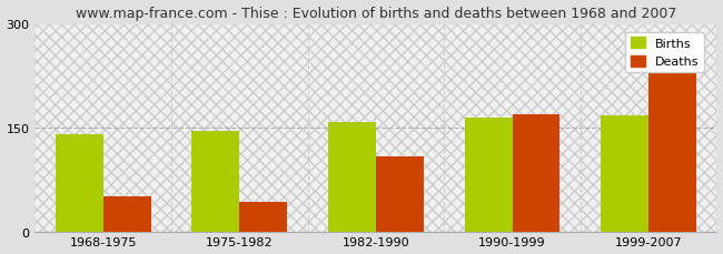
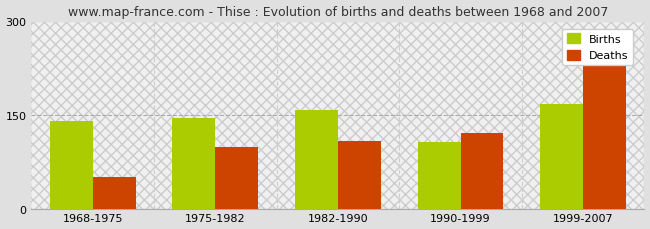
Deaths/1975-1982: 42 -> 98
Births/1990-1999: 165 -> 106
Deaths/1990-1999: 169 -> 122
